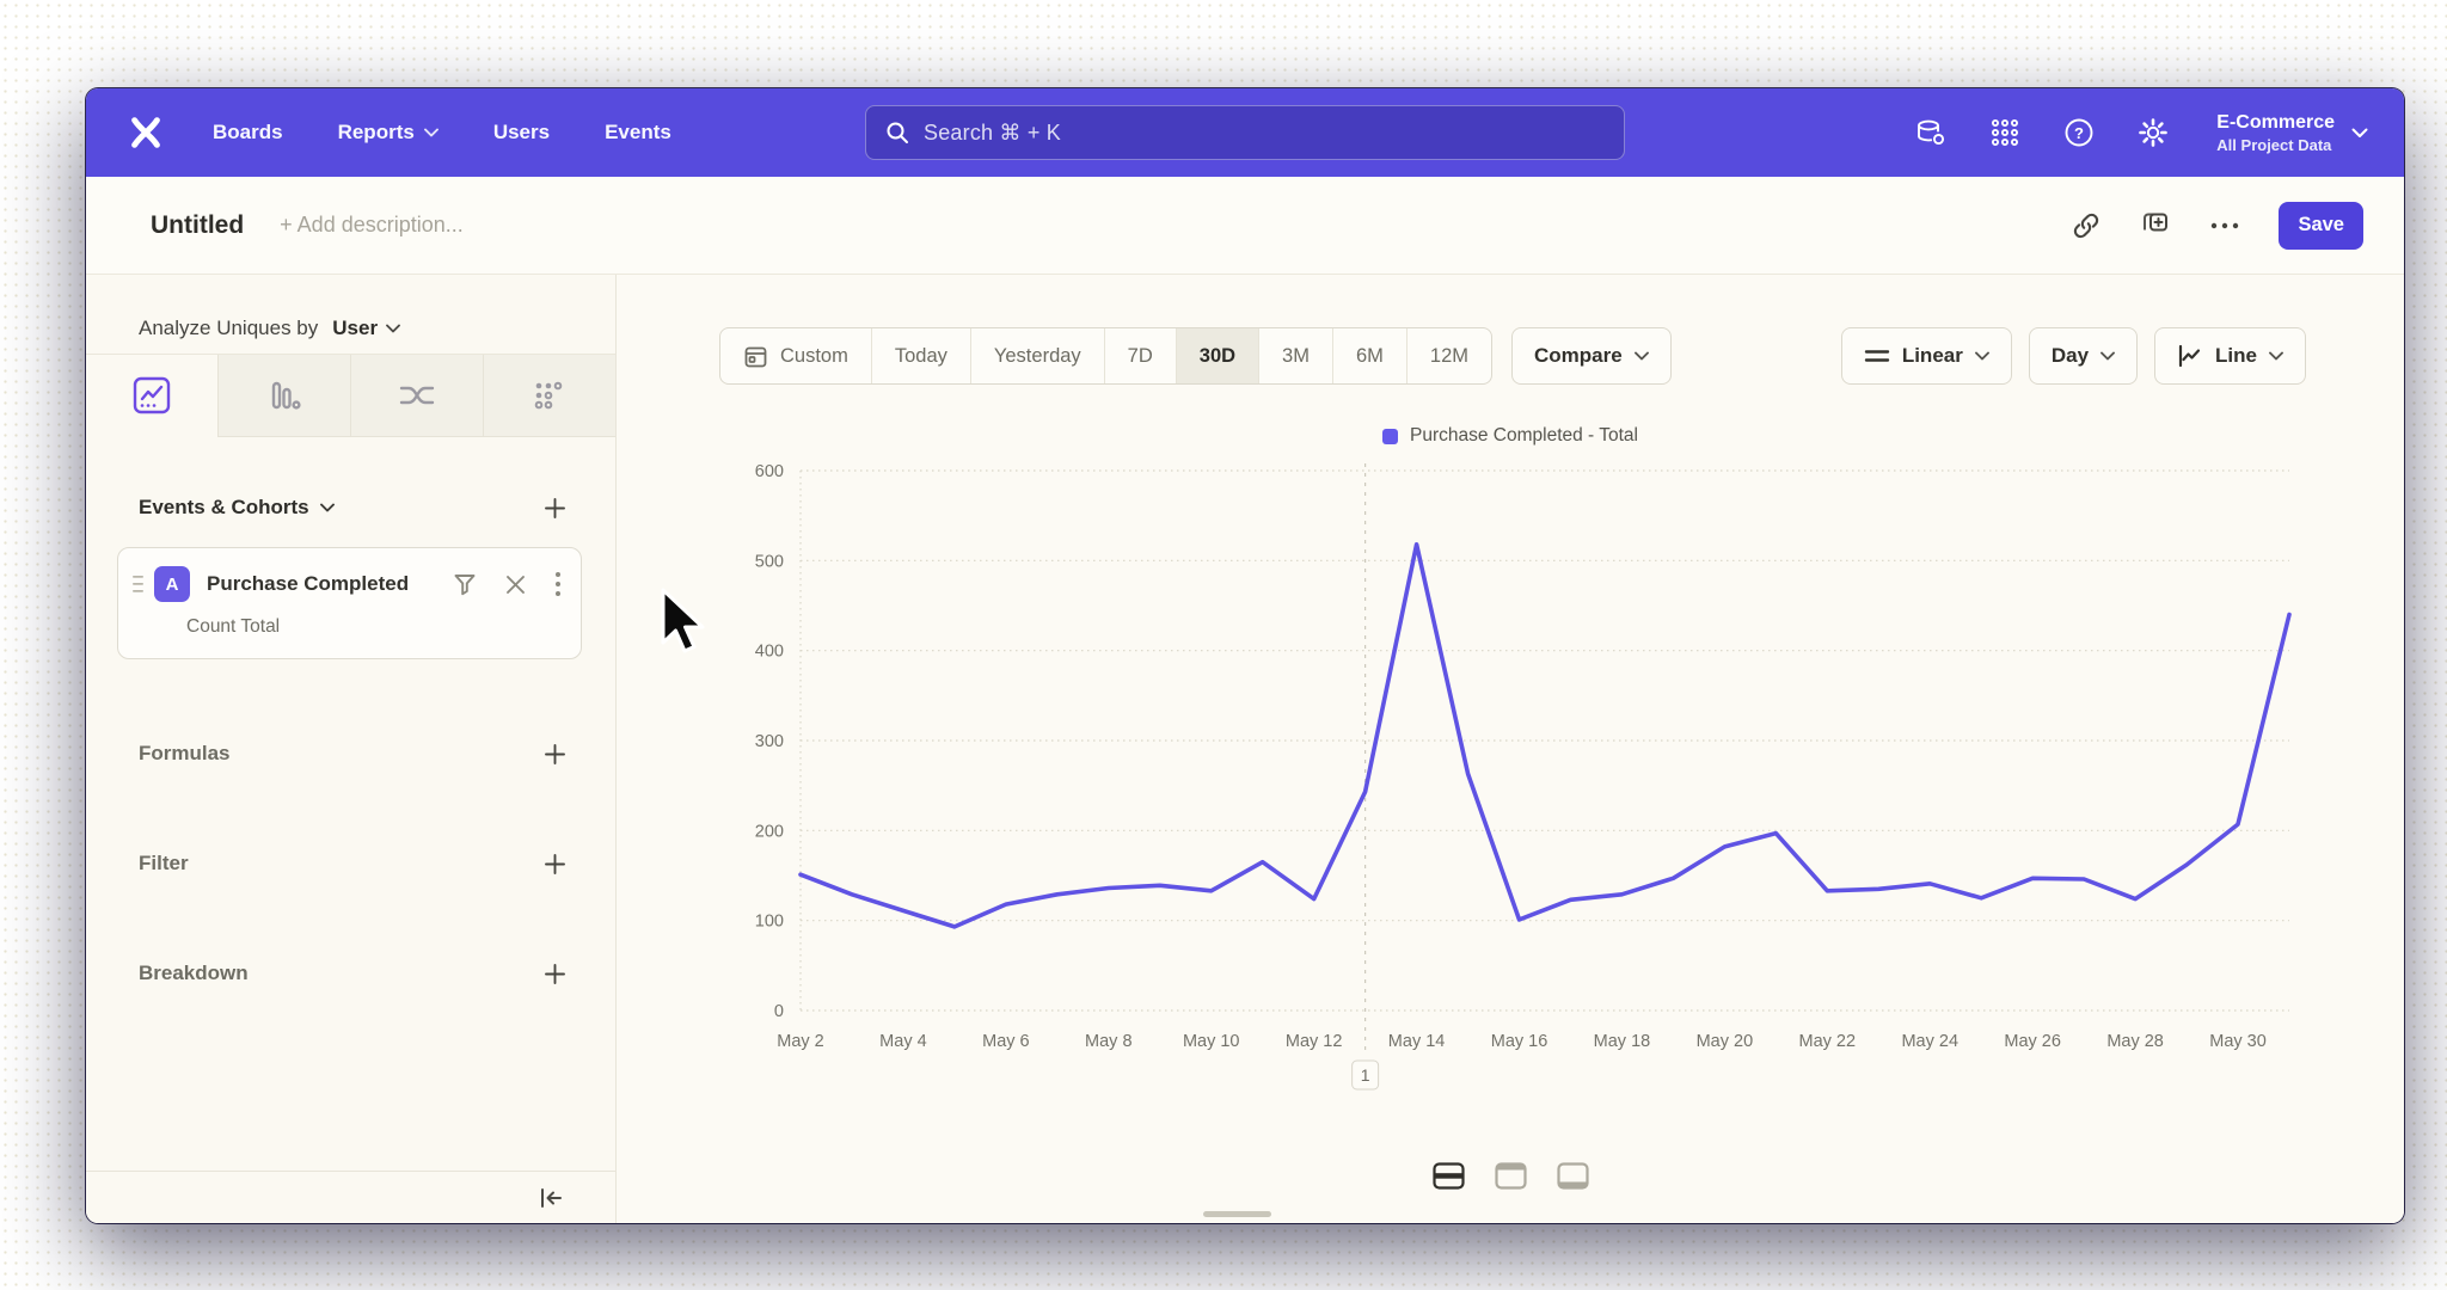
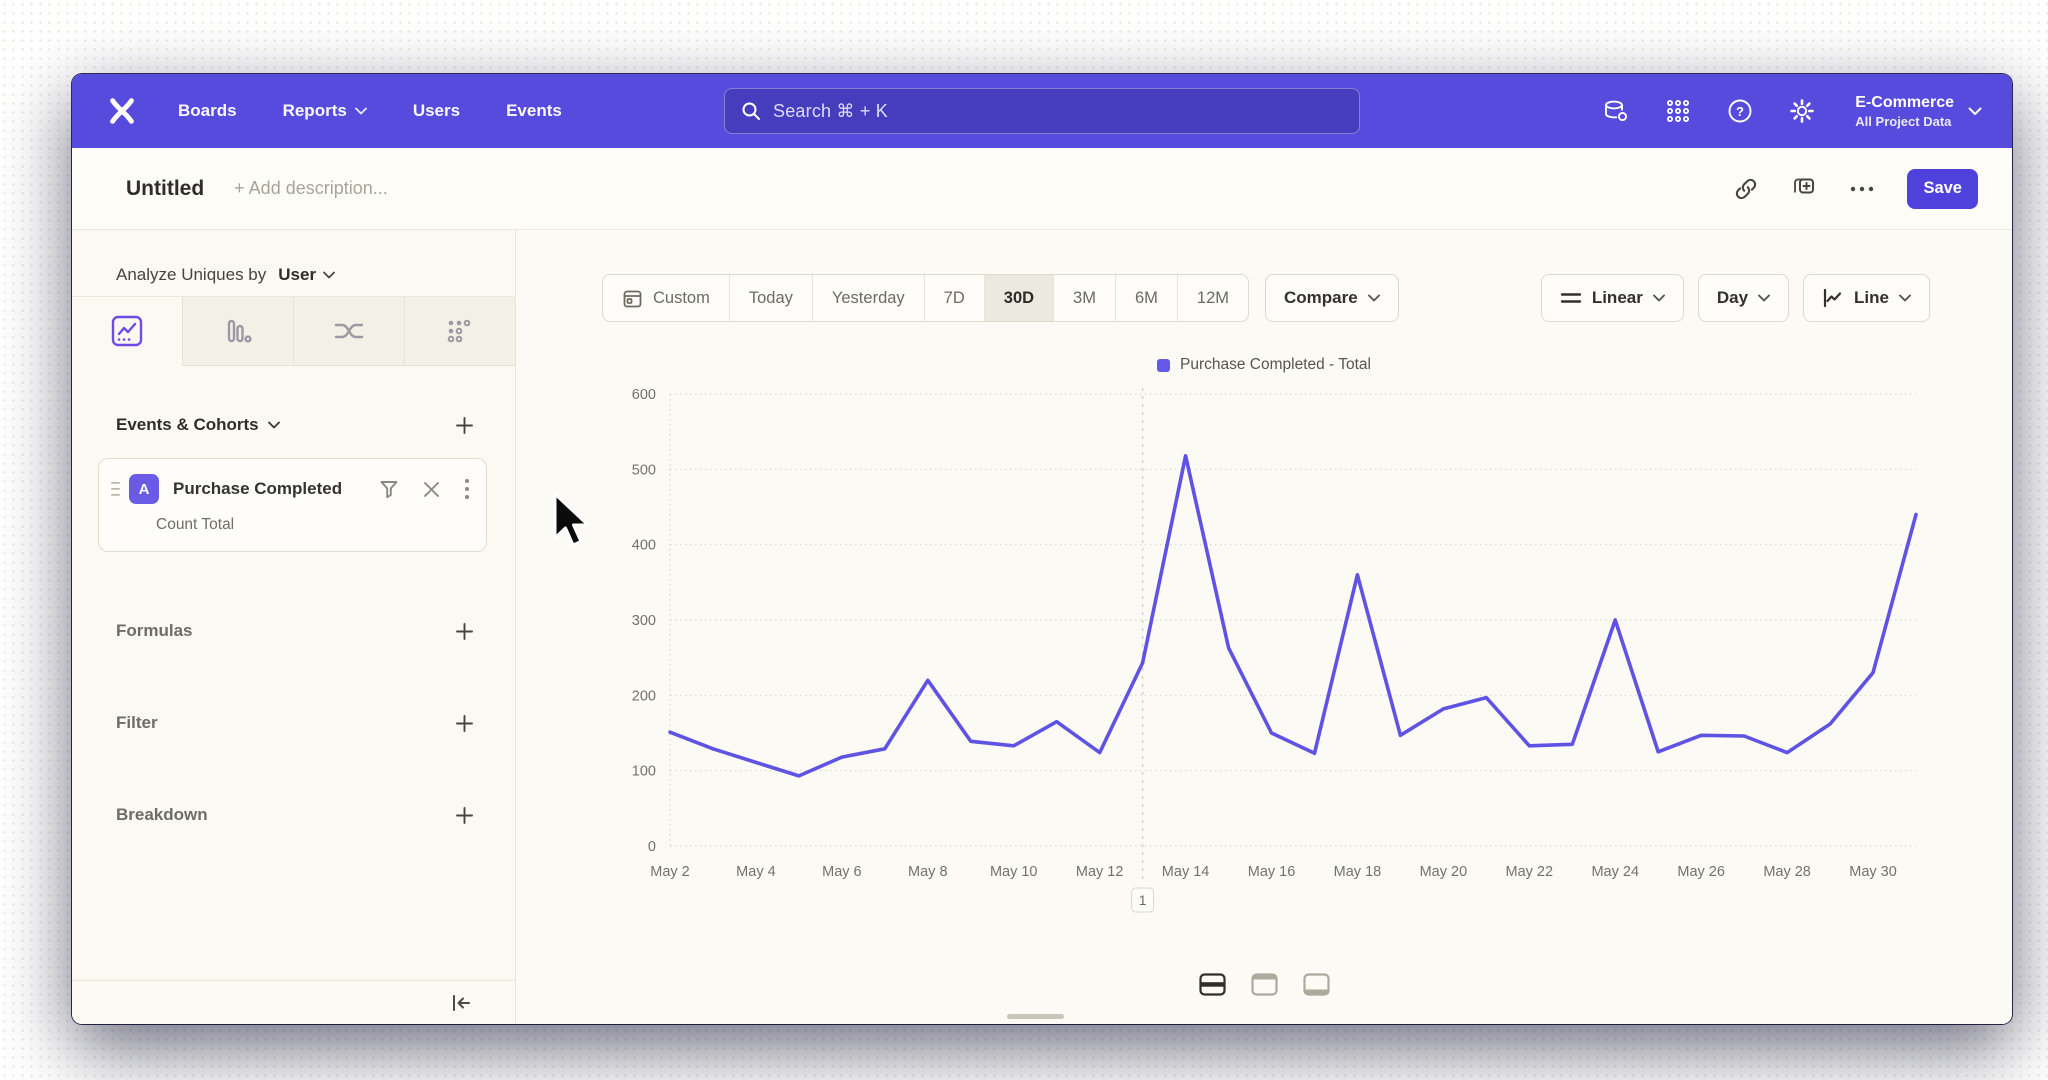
May 8: 140 -> 220
May 16: 100 -> 150
May 18: 130 -> 360
May 24: 140 -> 300
May 30: 210 -> 230
